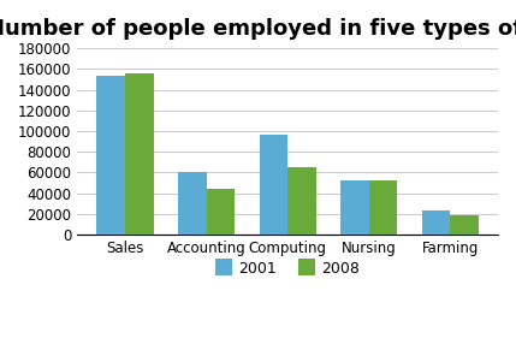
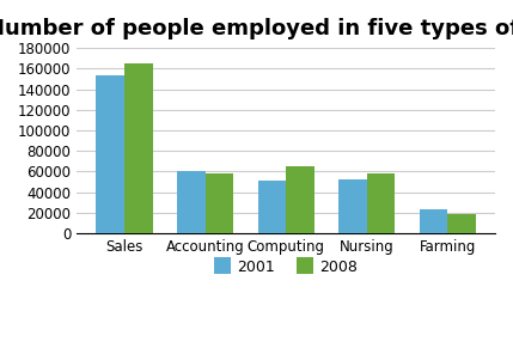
2008/Sales: 156000 -> 165000
2008/Accounting: 44000 -> 58000
2001/Computing: 96000 -> 51000
2008/Nursing: 52000 -> 58000
